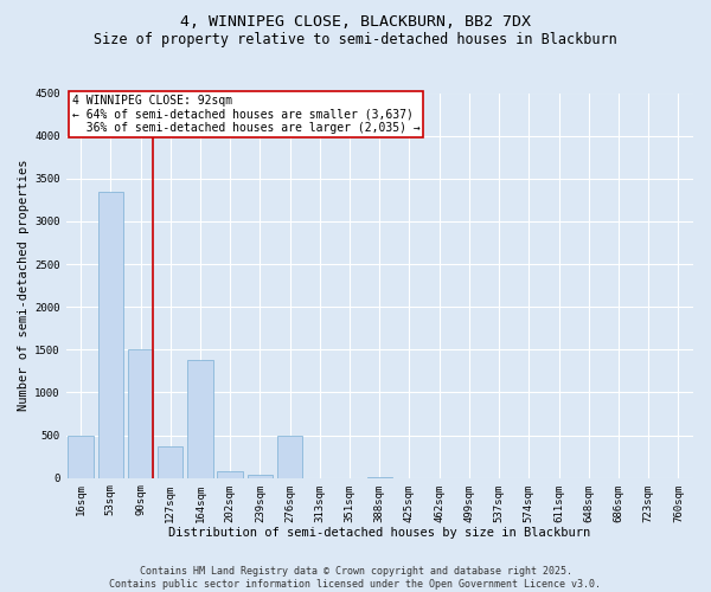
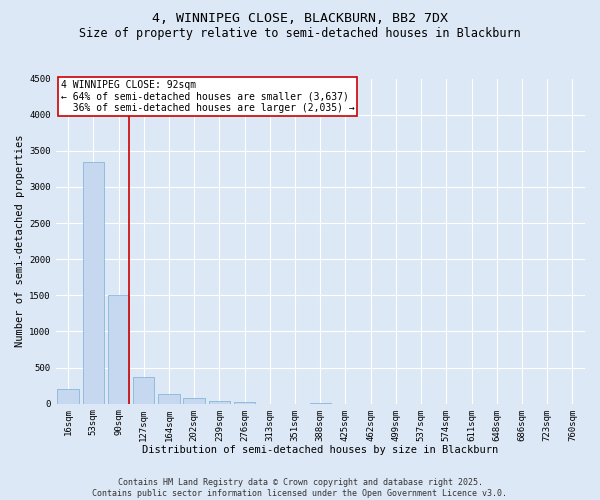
16sqm: 500 -> 200
164sqm: 1380 -> 140
276sqm: 500 -> 20
